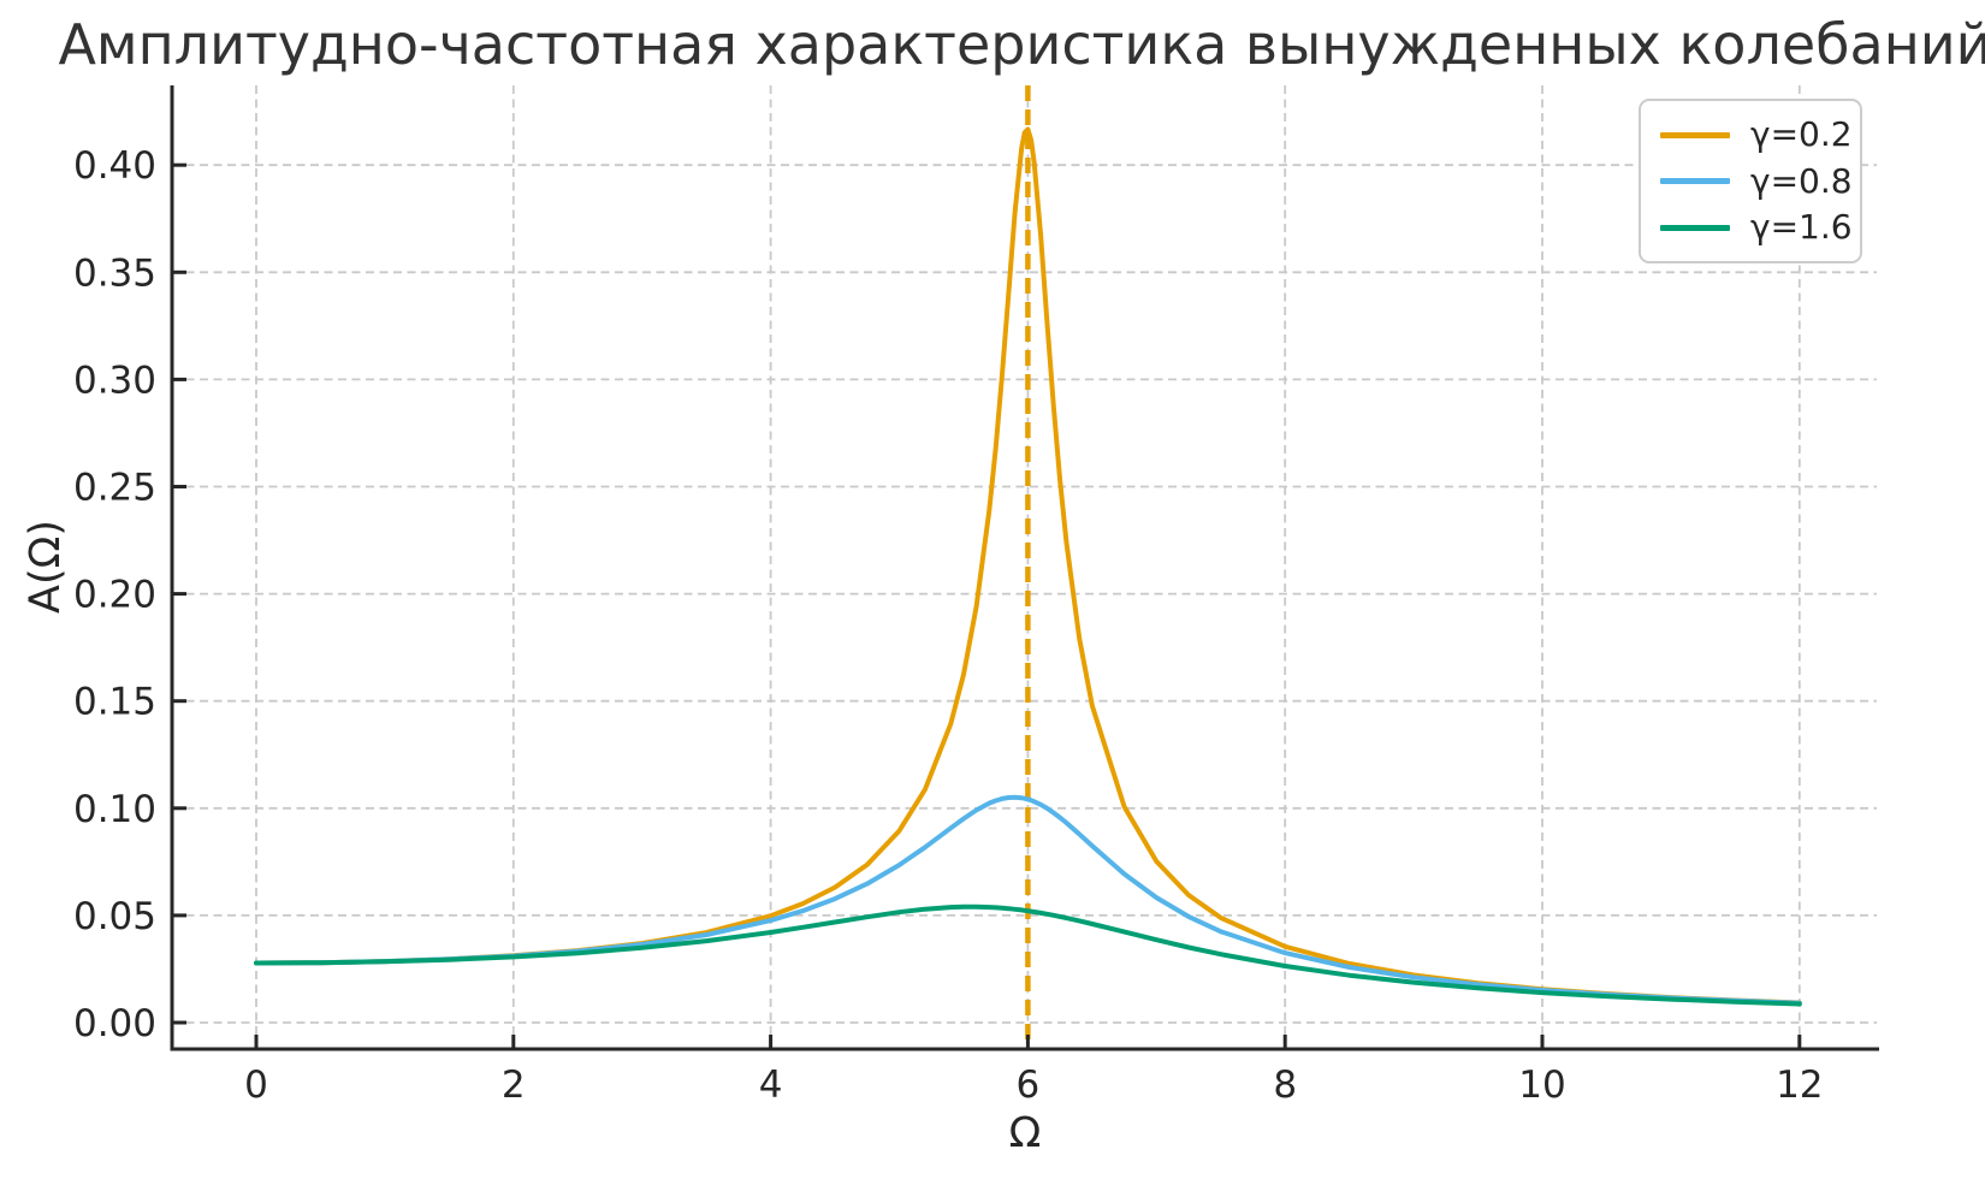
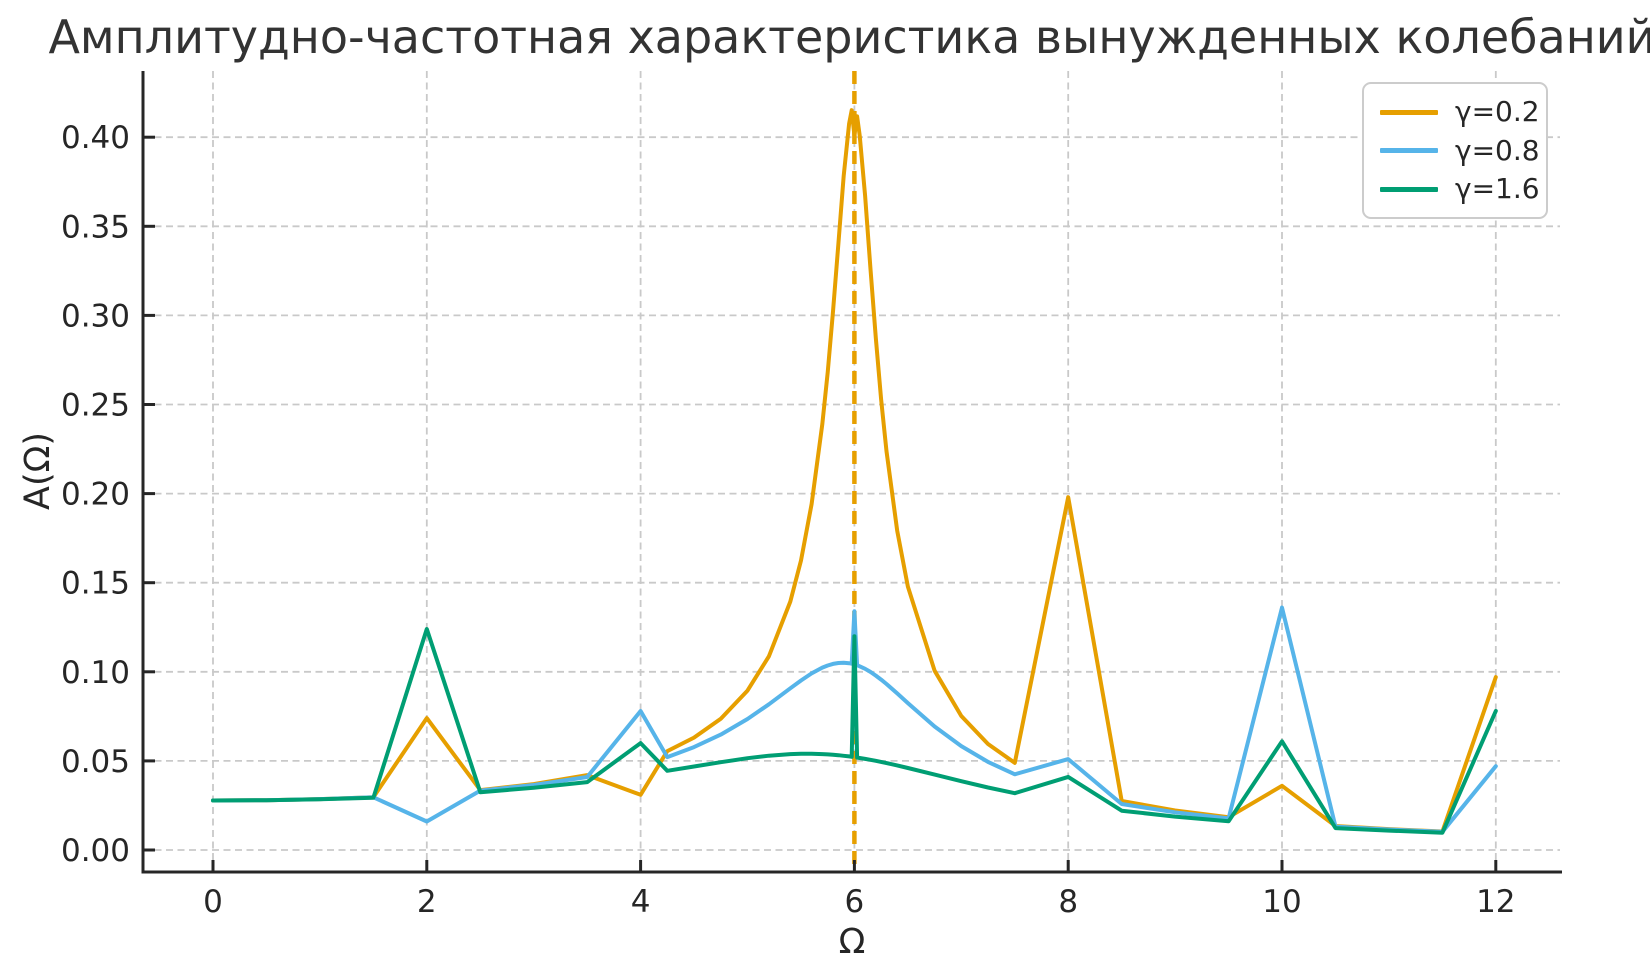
γ=0.2/2: 0.031 -> 0.074
γ=0.8/2: 0.031 -> 0.016
γ=1.6/2: 0.031 -> 0.124
γ=0.2/4: 0.050 -> 0.031
γ=0.8/4: 0.048 -> 0.078
γ=1.6/4: 0.042 -> 0.060
γ=0.2/6: 0.417 -> 0.401
γ=0.8/6: 0.104 -> 0.134
γ=1.6/6: 0.052 -> 0.120
γ=0.2/8: 0.035 -> 0.198
γ=0.8/8: 0.032 -> 0.051
γ=1.6/8: 0.026 -> 0.041
γ=0.2/10: 0.016 -> 0.036
γ=0.8/10: 0.015 -> 0.136
γ=1.6/10: 0.014 -> 0.061
γ=0.2/12: 0.009 -> 0.097
γ=0.8/12: 0.009 -> 0.047
γ=1.6/12: 0.009 -> 0.078
